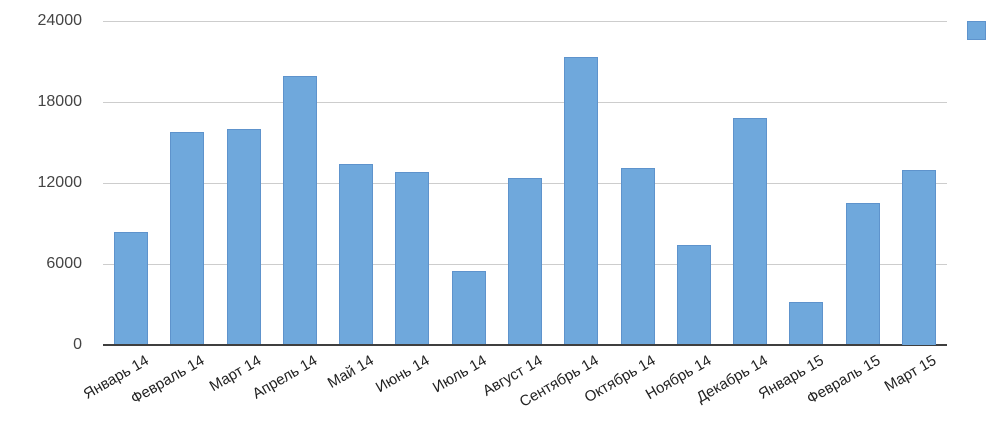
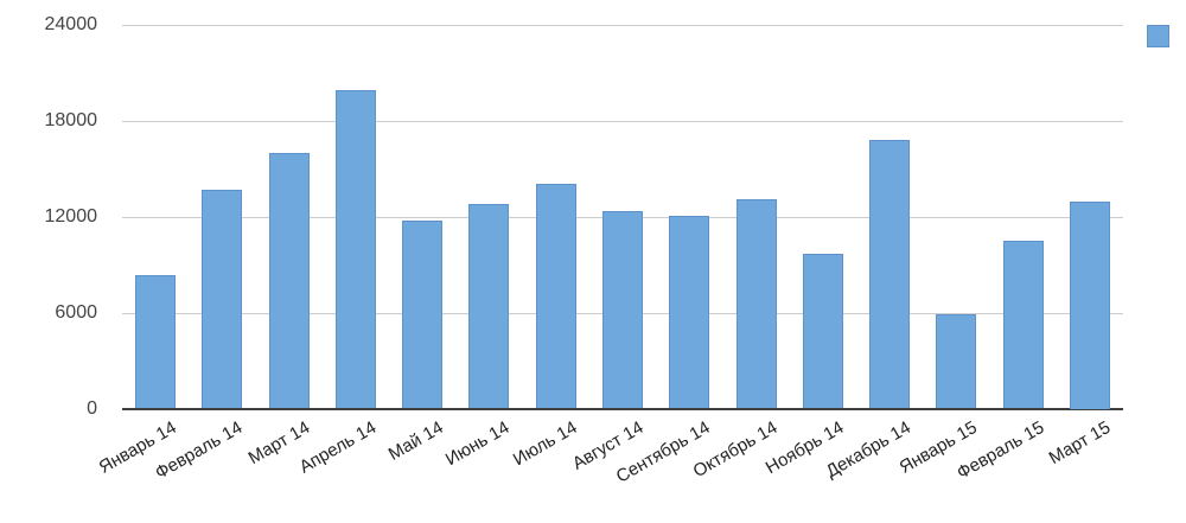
Февраль 14: 15800 -> 13700
Май 14: 13400 -> 11800
Июль 14: 5500 -> 14100
Сентябрь 14: 21300 -> 12100
Ноябрь 14: 7400 -> 9700
Январь 15: 3200 -> 5900
